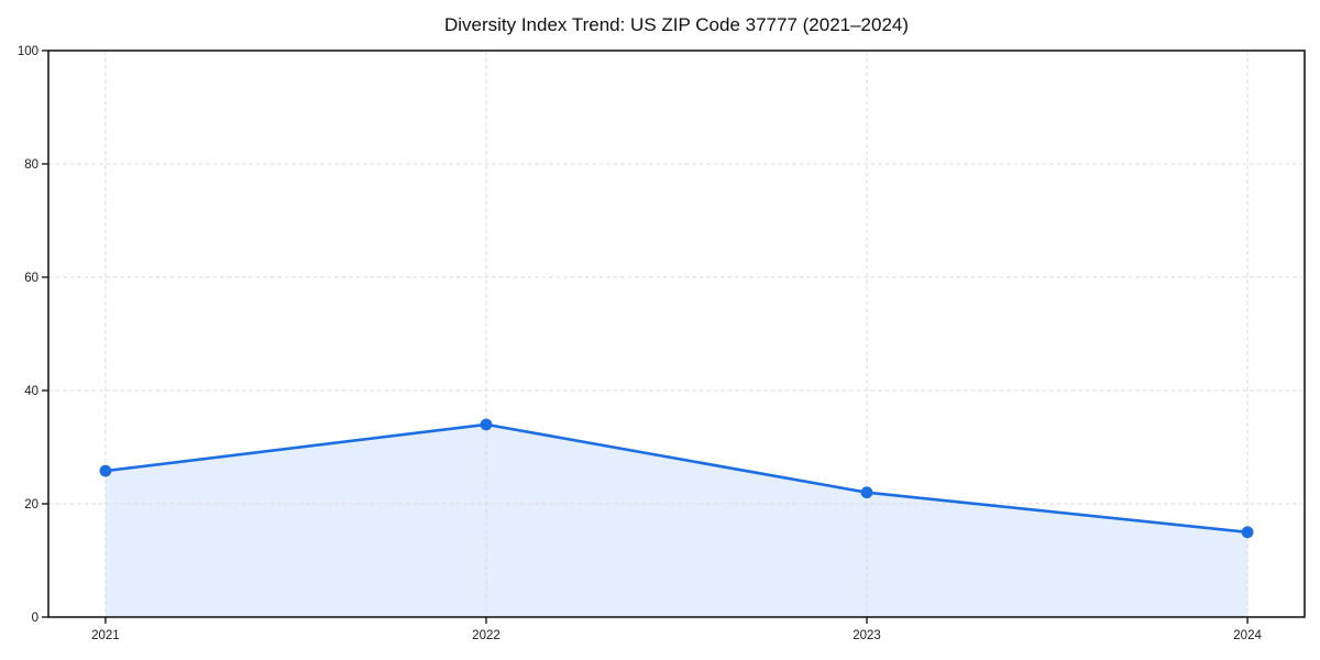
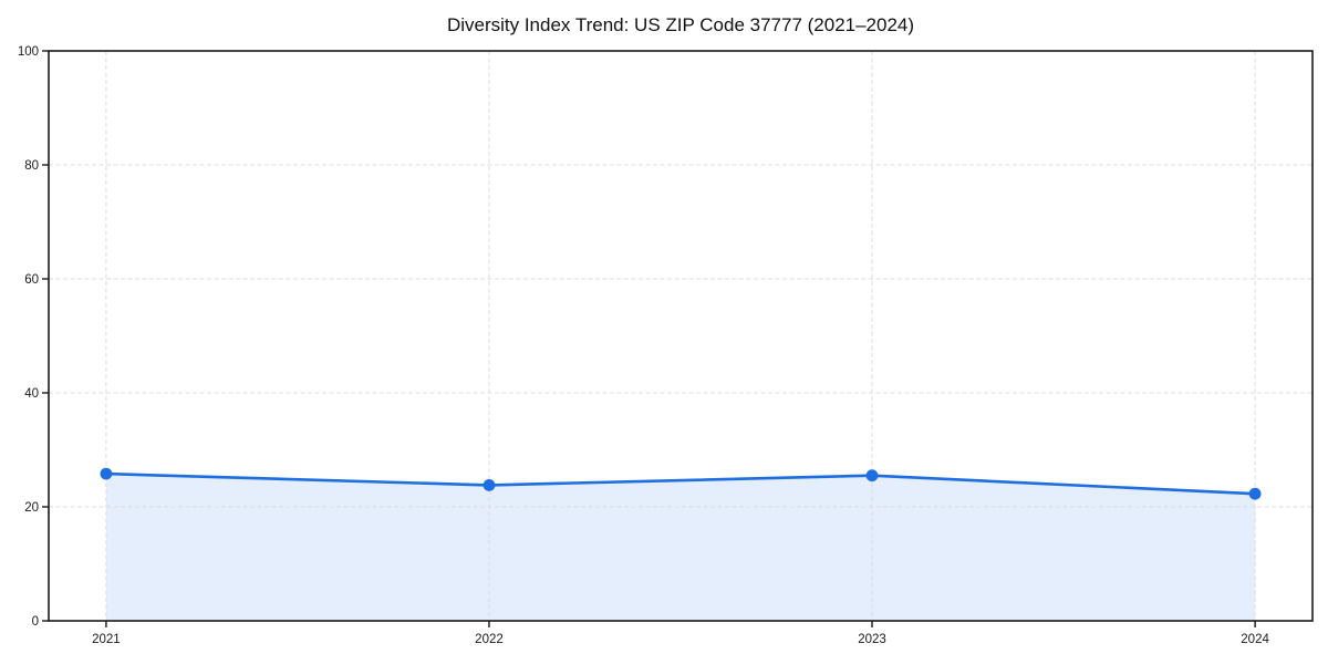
2022: 34 -> 24
2023: 22 -> 26
2024: 15 -> 22
